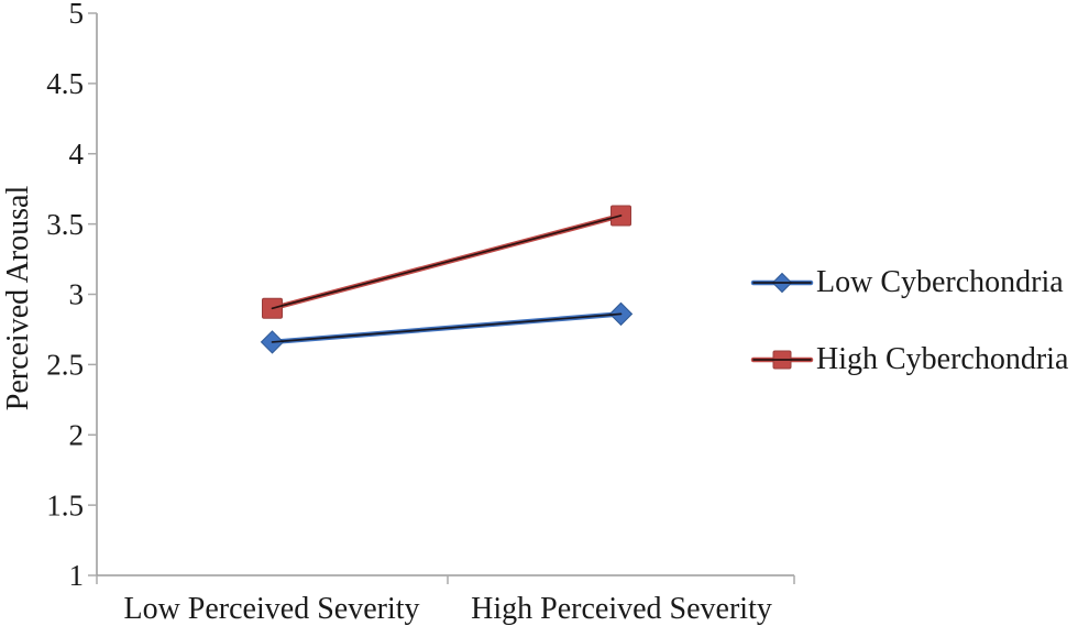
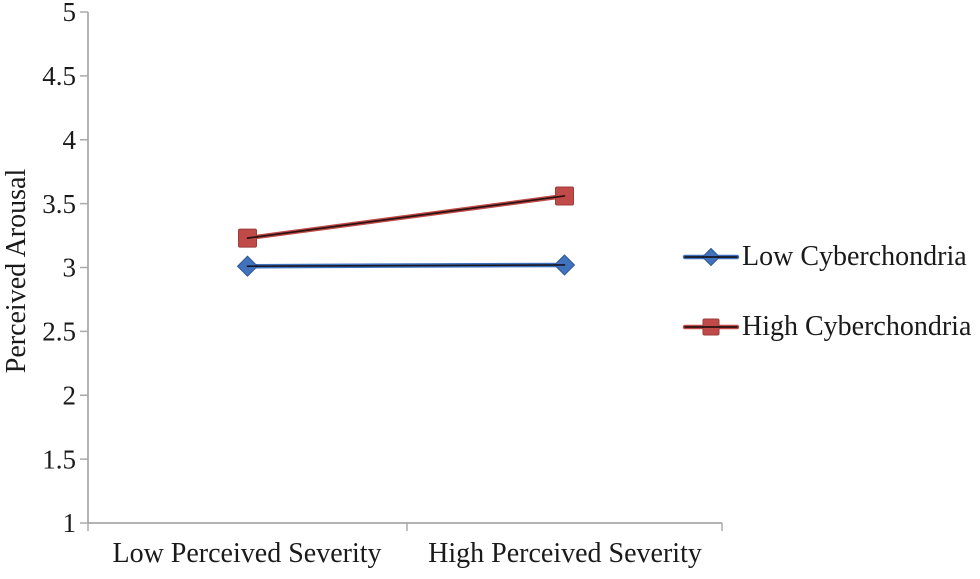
Low Cyberchondria/Low Perceived Severity: 2.66 -> 3.01
High Cyberchondria/Low Perceived Severity: 2.90 -> 3.23
Low Cyberchondria/High Perceived Severity: 2.86 -> 3.02
